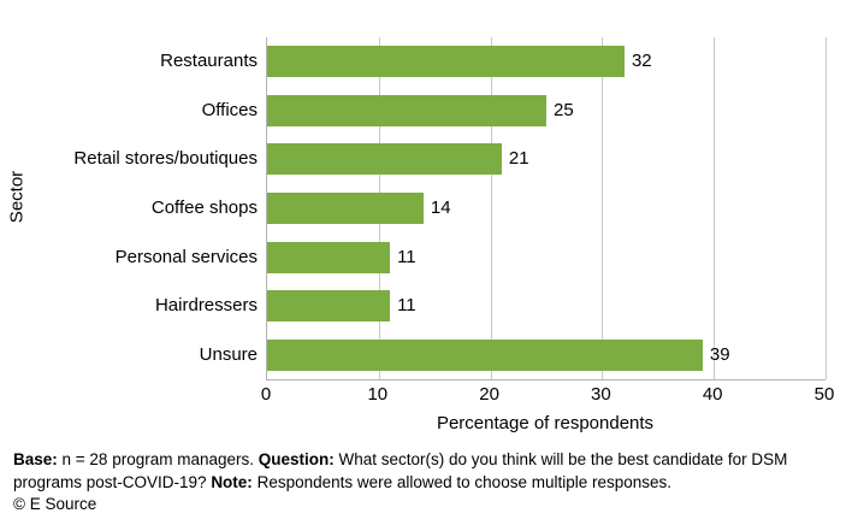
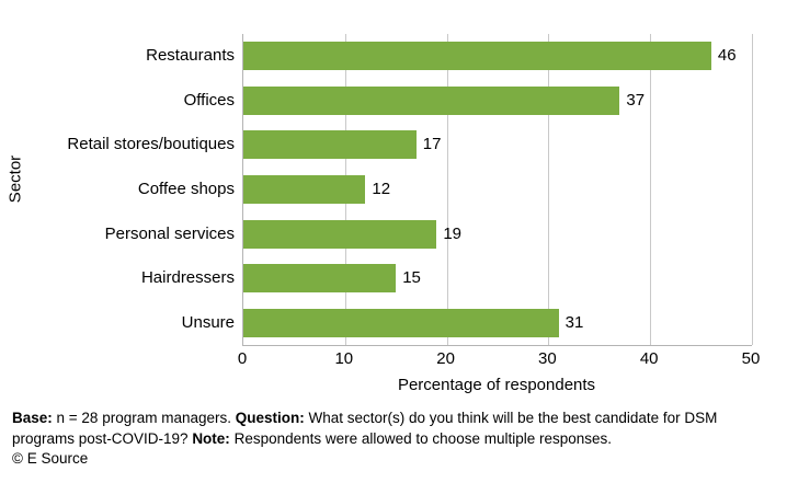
Restaurants: 32 -> 46
Offices: 25 -> 37
Retail stores/boutiques: 21 -> 17
Coffee shops: 14 -> 12
Personal services: 11 -> 19
Hairdressers: 11 -> 15
Unsure: 39 -> 31
